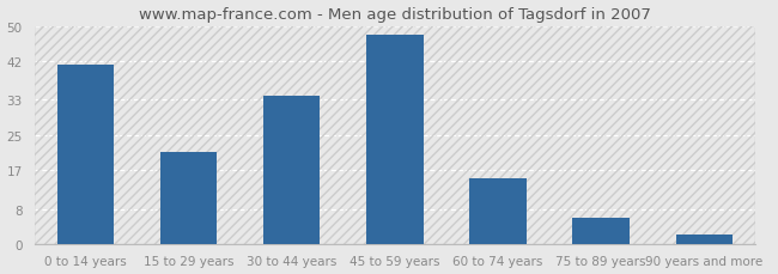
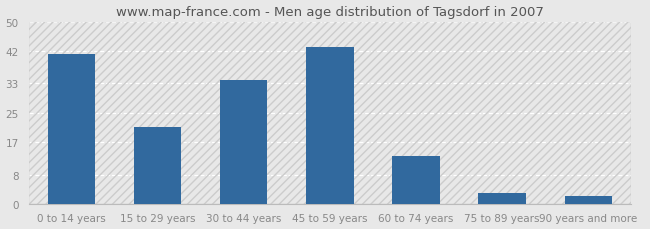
45 to 59 years: 48 -> 43
60 to 74 years: 15 -> 13
75 to 89 years: 6 -> 3
